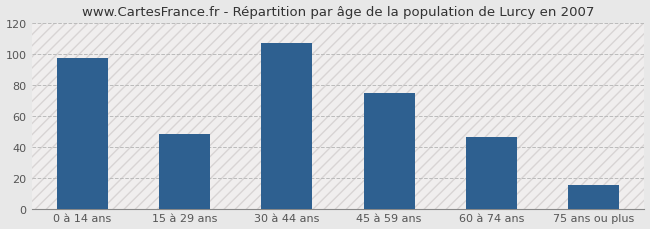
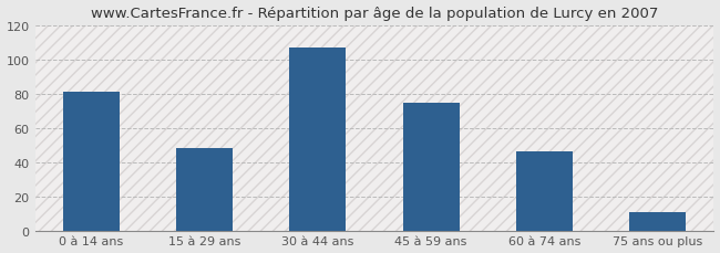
0 à 14 ans: 97 -> 81
75 ans ou plus: 15 -> 11
